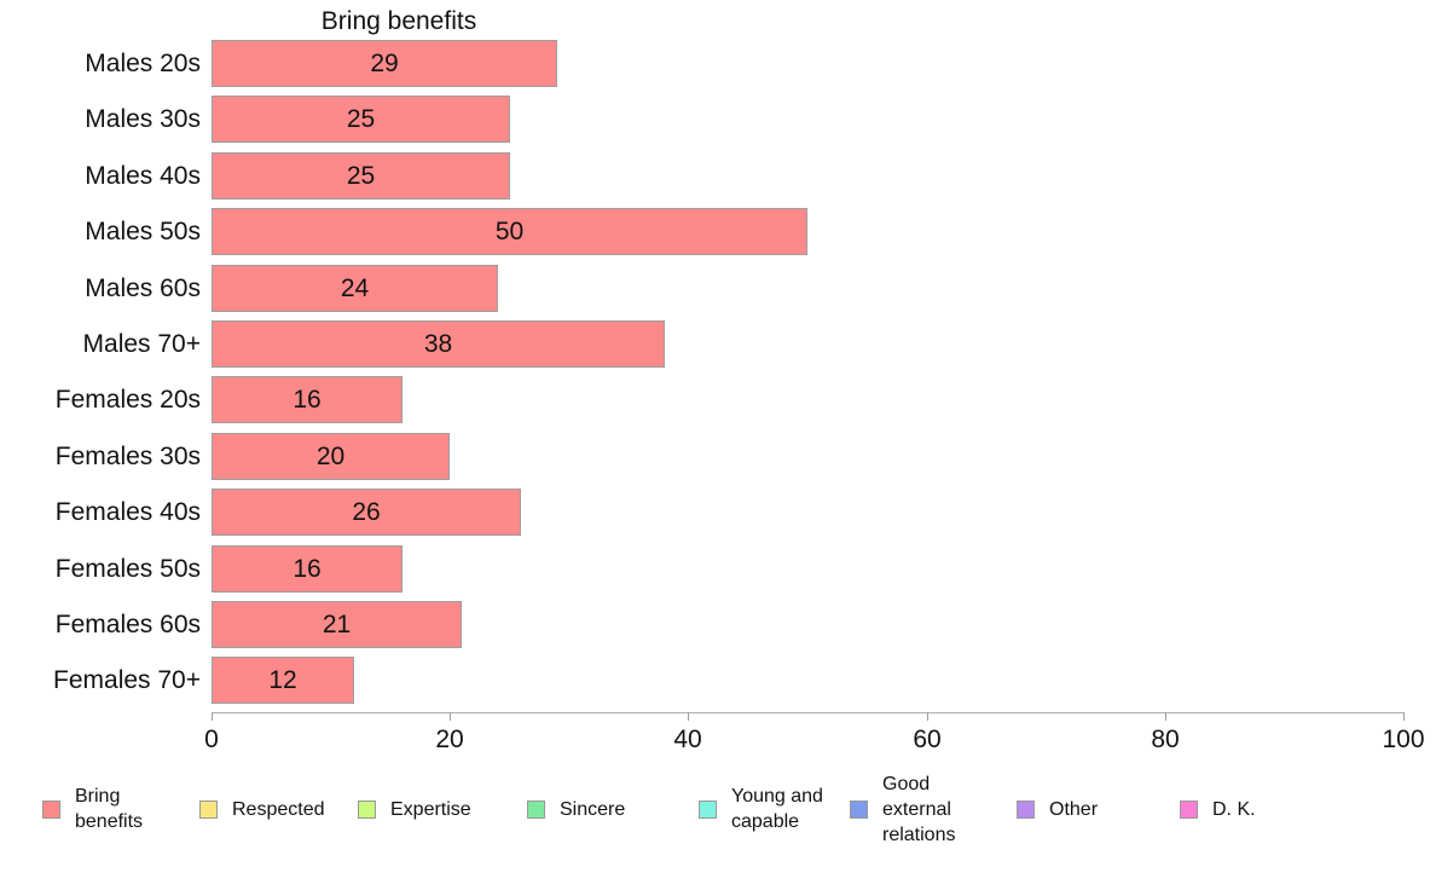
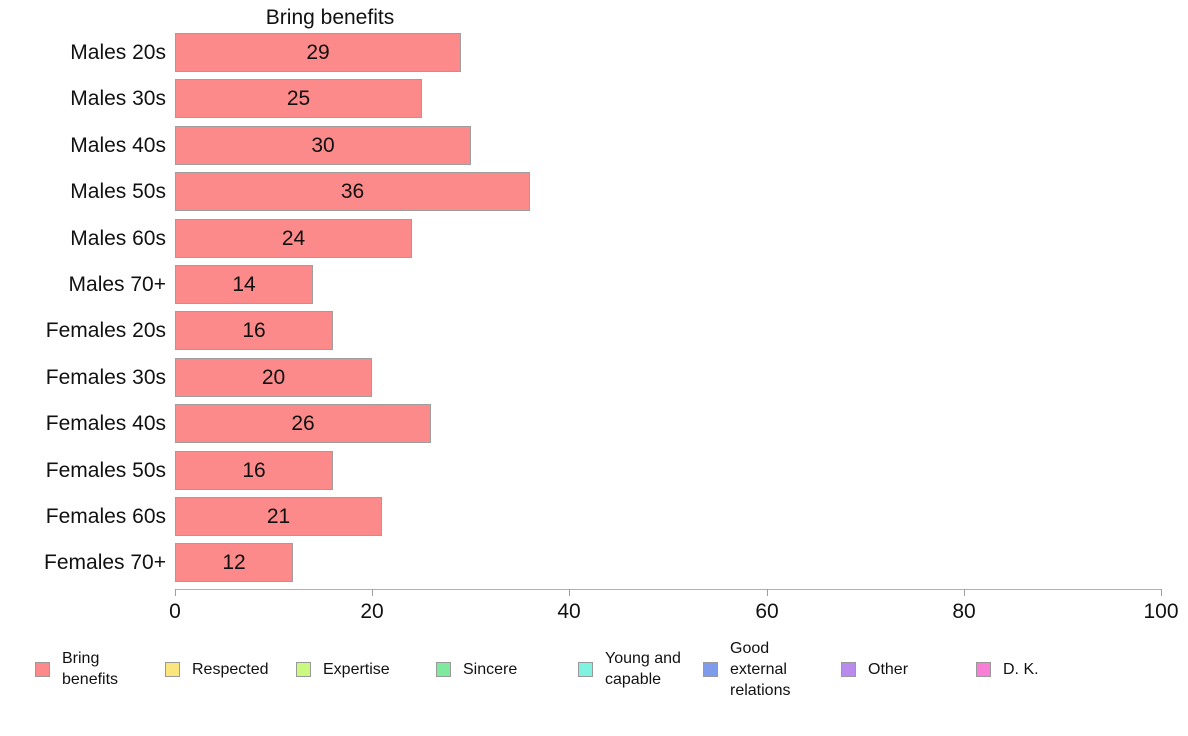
Males 40s: 25 -> 30
Males 50s: 50 -> 36
Males 70+: 38 -> 14
